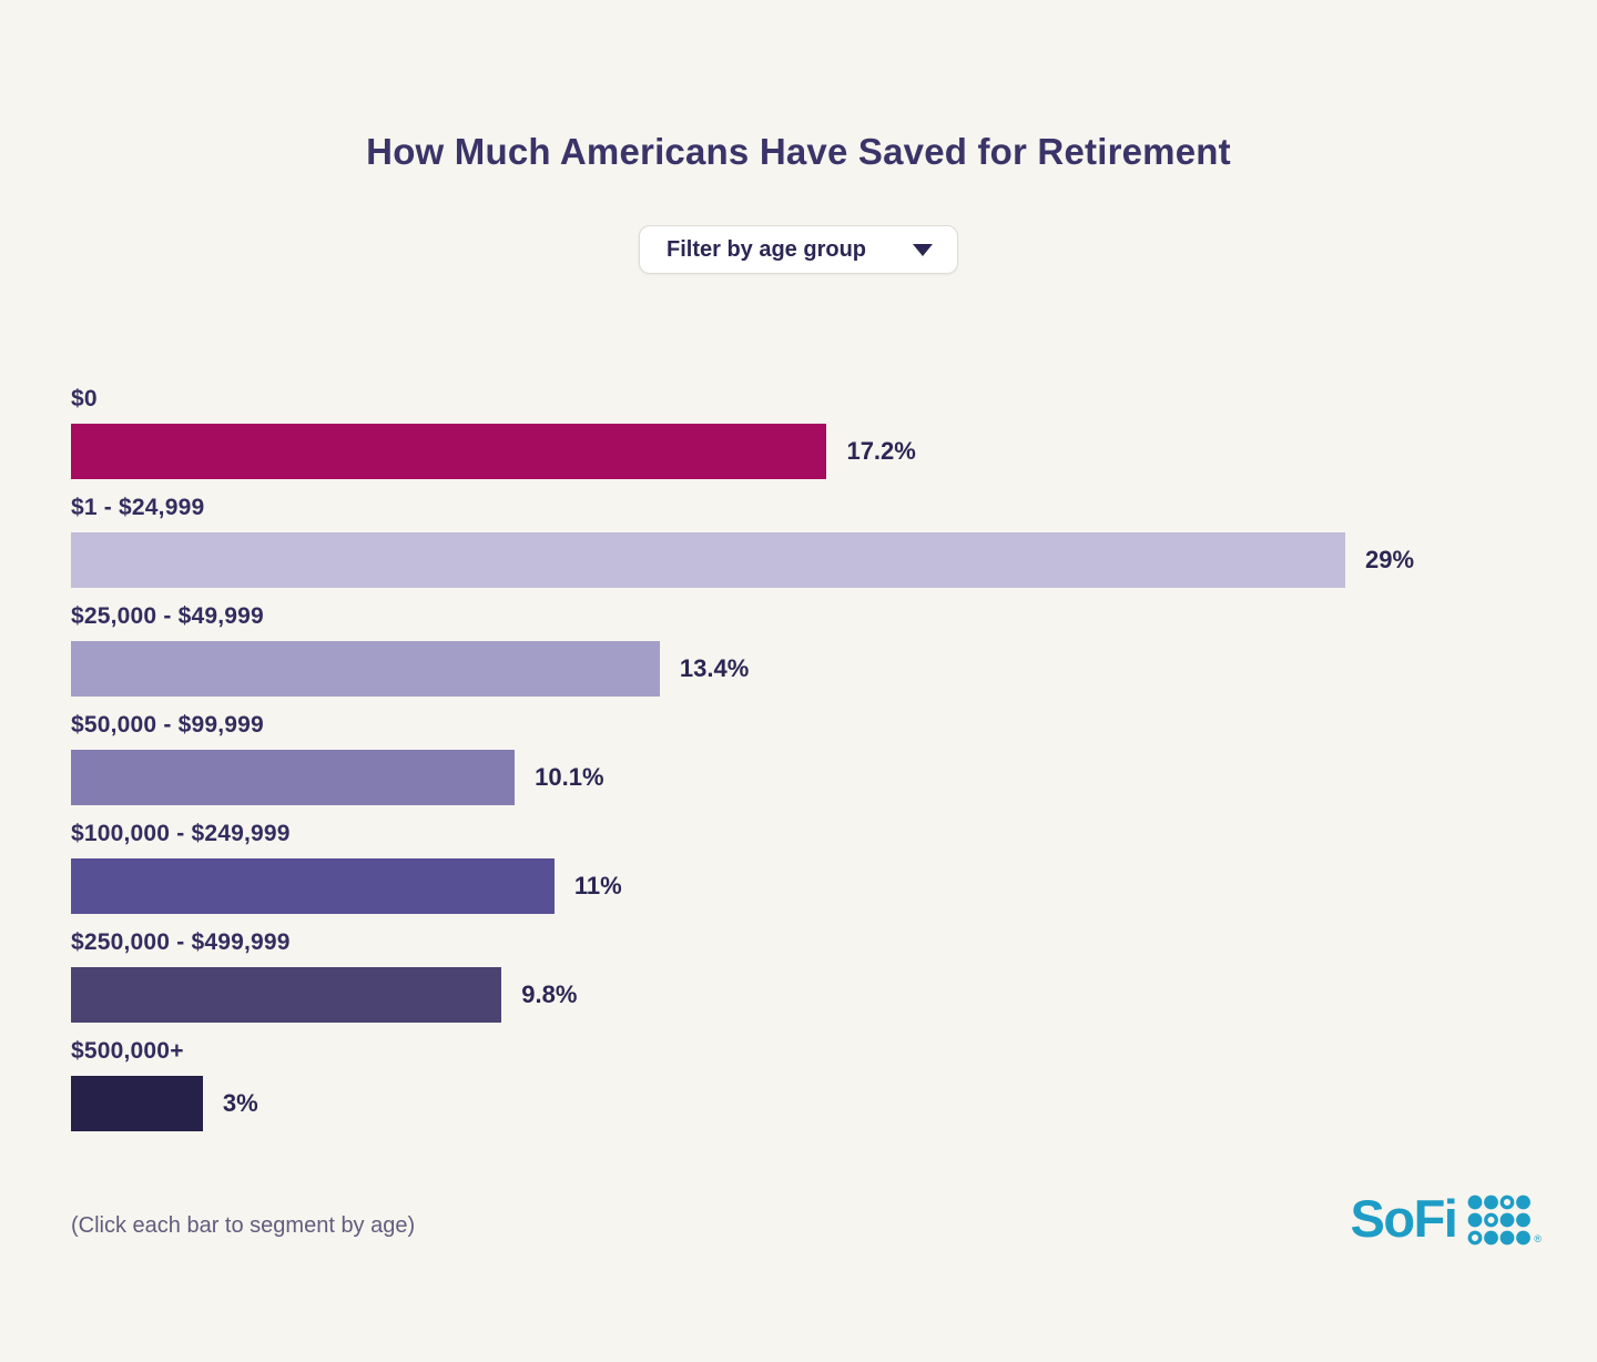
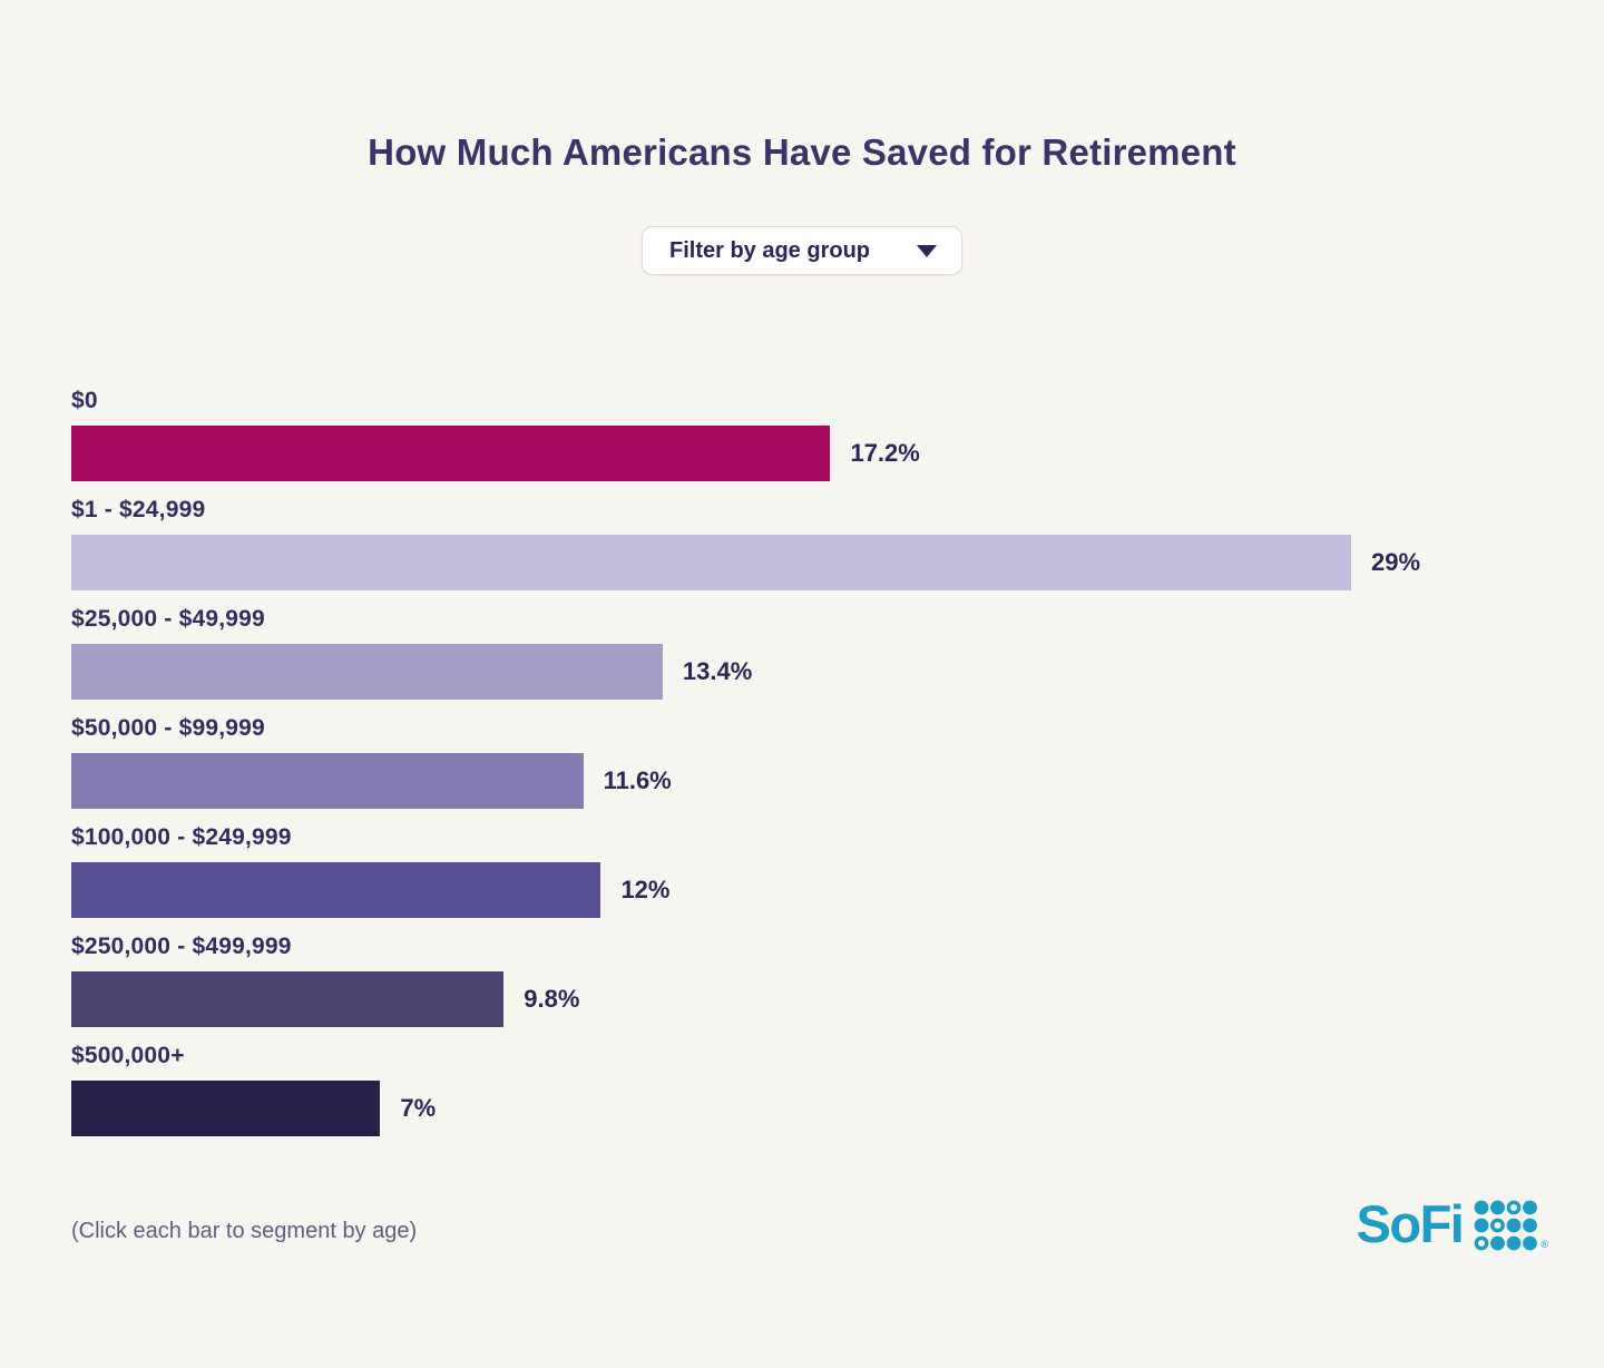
$50,000 - $99,999: 10.1% -> 11.6%
$100,000 - $249,999: 11% -> 12%
$500,000+: 3% -> 7%
